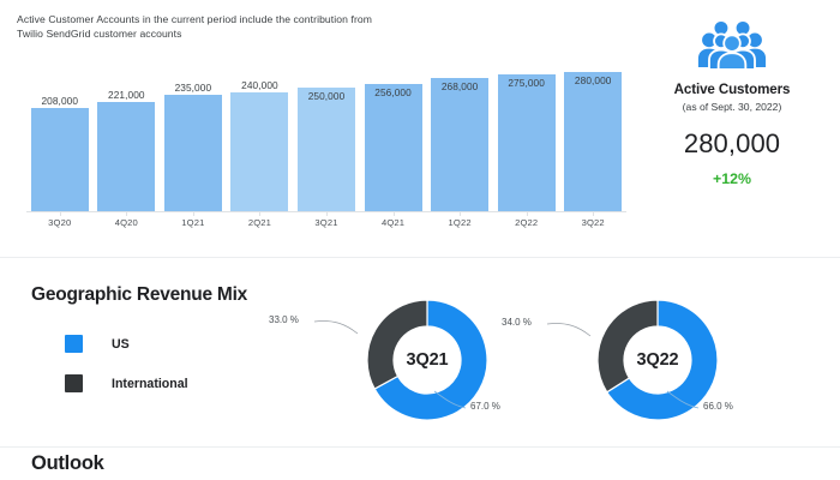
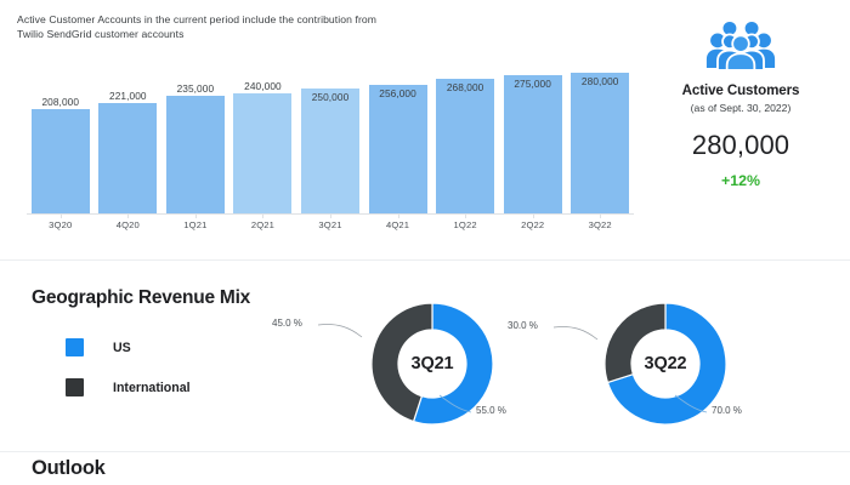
3Q21/US: 67.0 -> 55.0
3Q21/International: 33.0 -> 45.0
3Q22/US: 66.0 -> 70.0
3Q22/International: 34.0 -> 30.0
